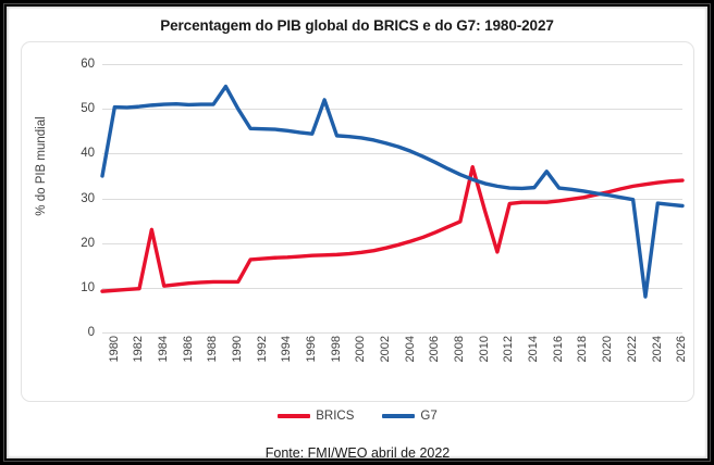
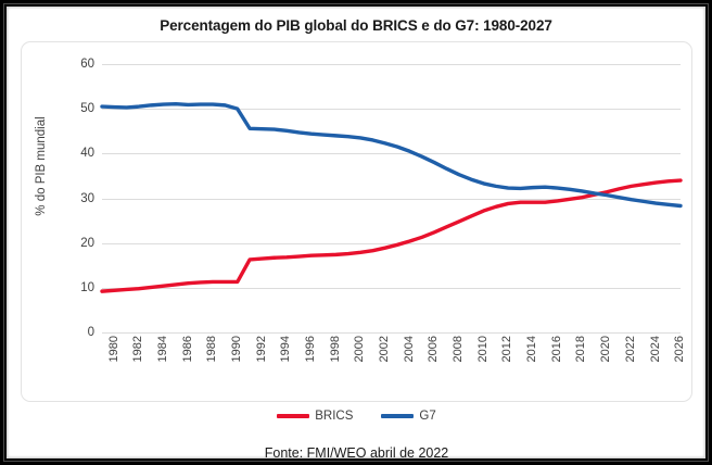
G7/1980: 35 -> 50
BRICS/1984: 23 -> 10
G7/1990: 55 -> 51
G7/1998: 52 -> 44
BRICS/2010: 37 -> 26
BRICS/2012: 18 -> 28
G7/2016: 36 -> 32
G7/2024: 8 -> 29
